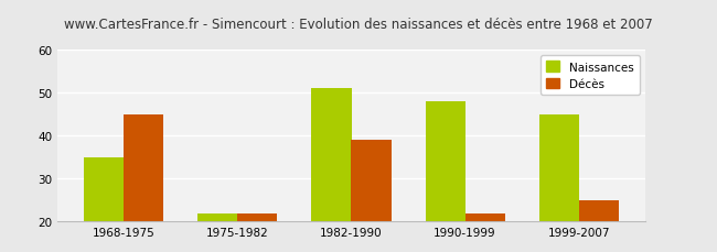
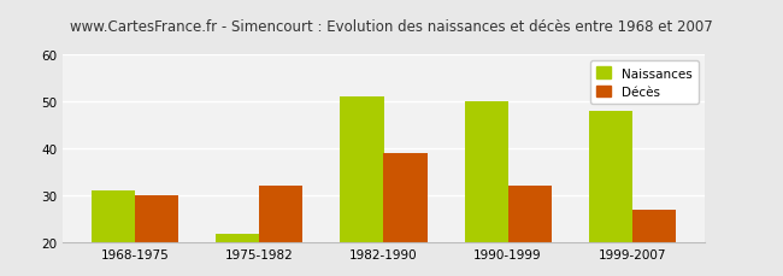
Naissances/1968-1975: 35 -> 31
Décès/1968-1975: 45 -> 30
Décès/1975-1982: 22 -> 32
Naissances/1990-1999: 48 -> 50
Décès/1990-1999: 22 -> 32
Naissances/1999-2007: 45 -> 48
Décès/1999-2007: 25 -> 27
